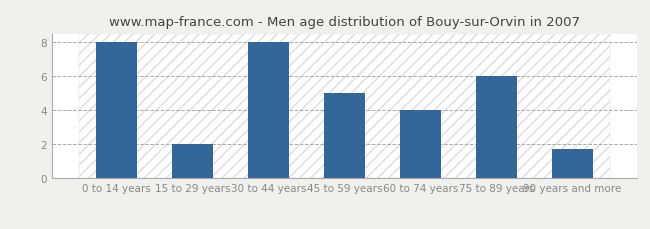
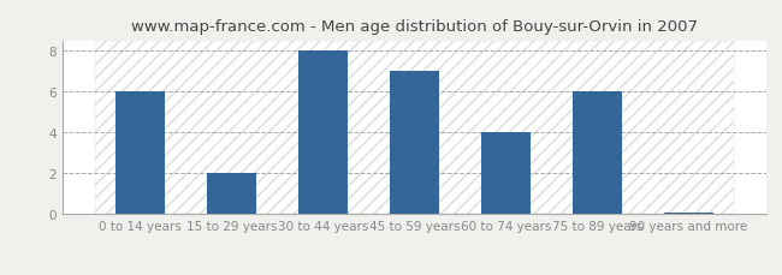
0 to 14 years: 8.0 -> 6.0
45 to 59 years: 5.0 -> 7.0
90 years and more: 1.7 -> 0.1
